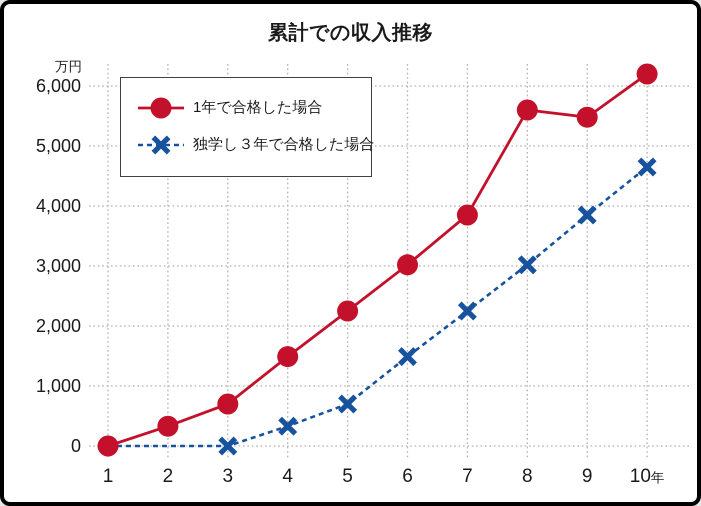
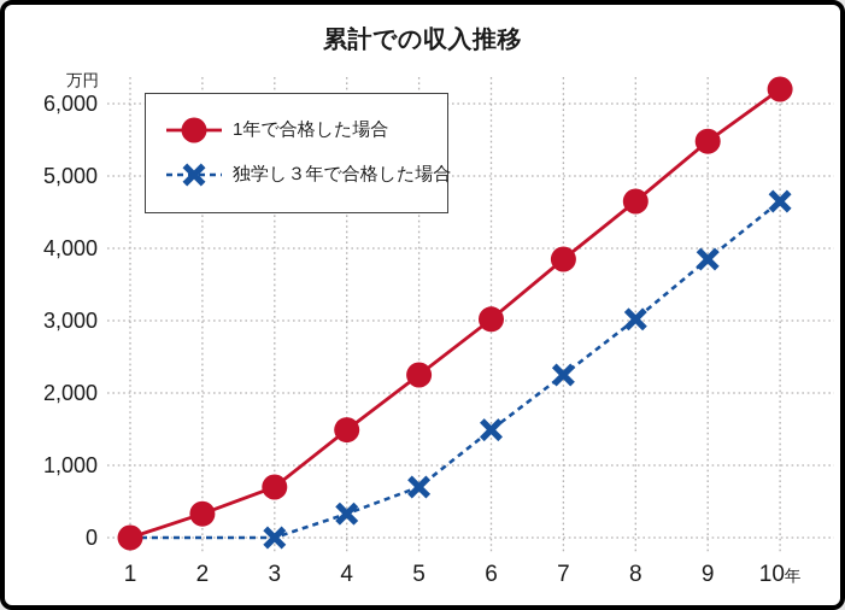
1年で合格した場合/8: 5600 -> 4600
